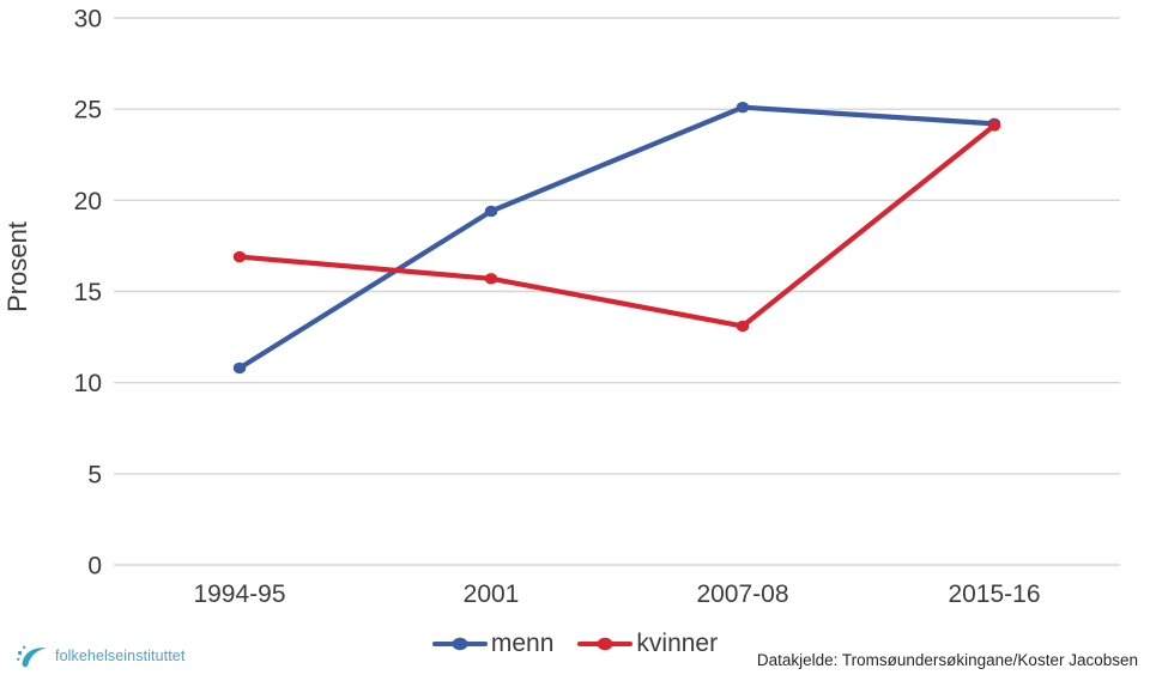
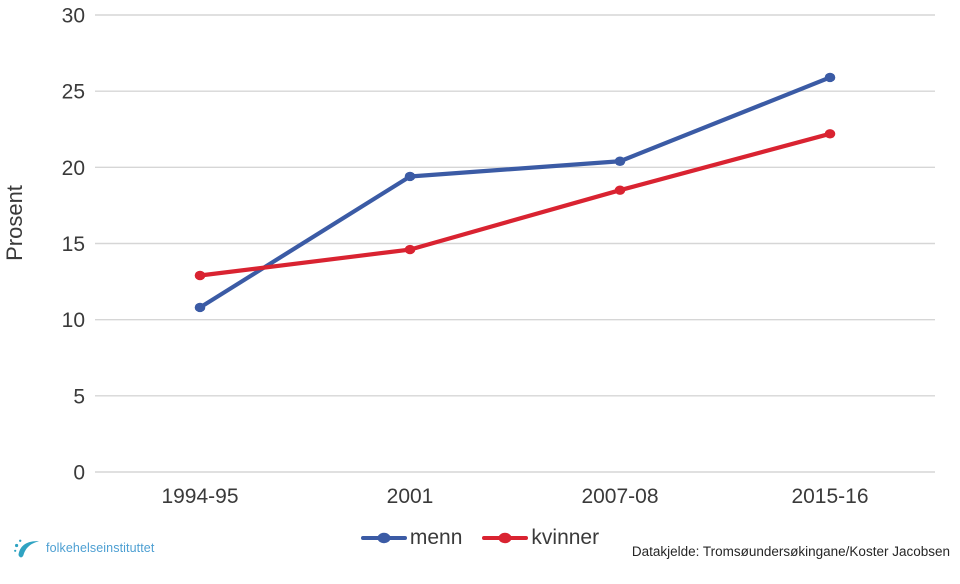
kvinner/1994-95: 16.9 -> 12.9
kvinner/2001: 15.7 -> 14.6
menn/2007-08: 25.1 -> 20.4
kvinner/2007-08: 13.1 -> 18.5
menn/2015-16: 24.2 -> 25.9
kvinner/2015-16: 24.1 -> 22.2
